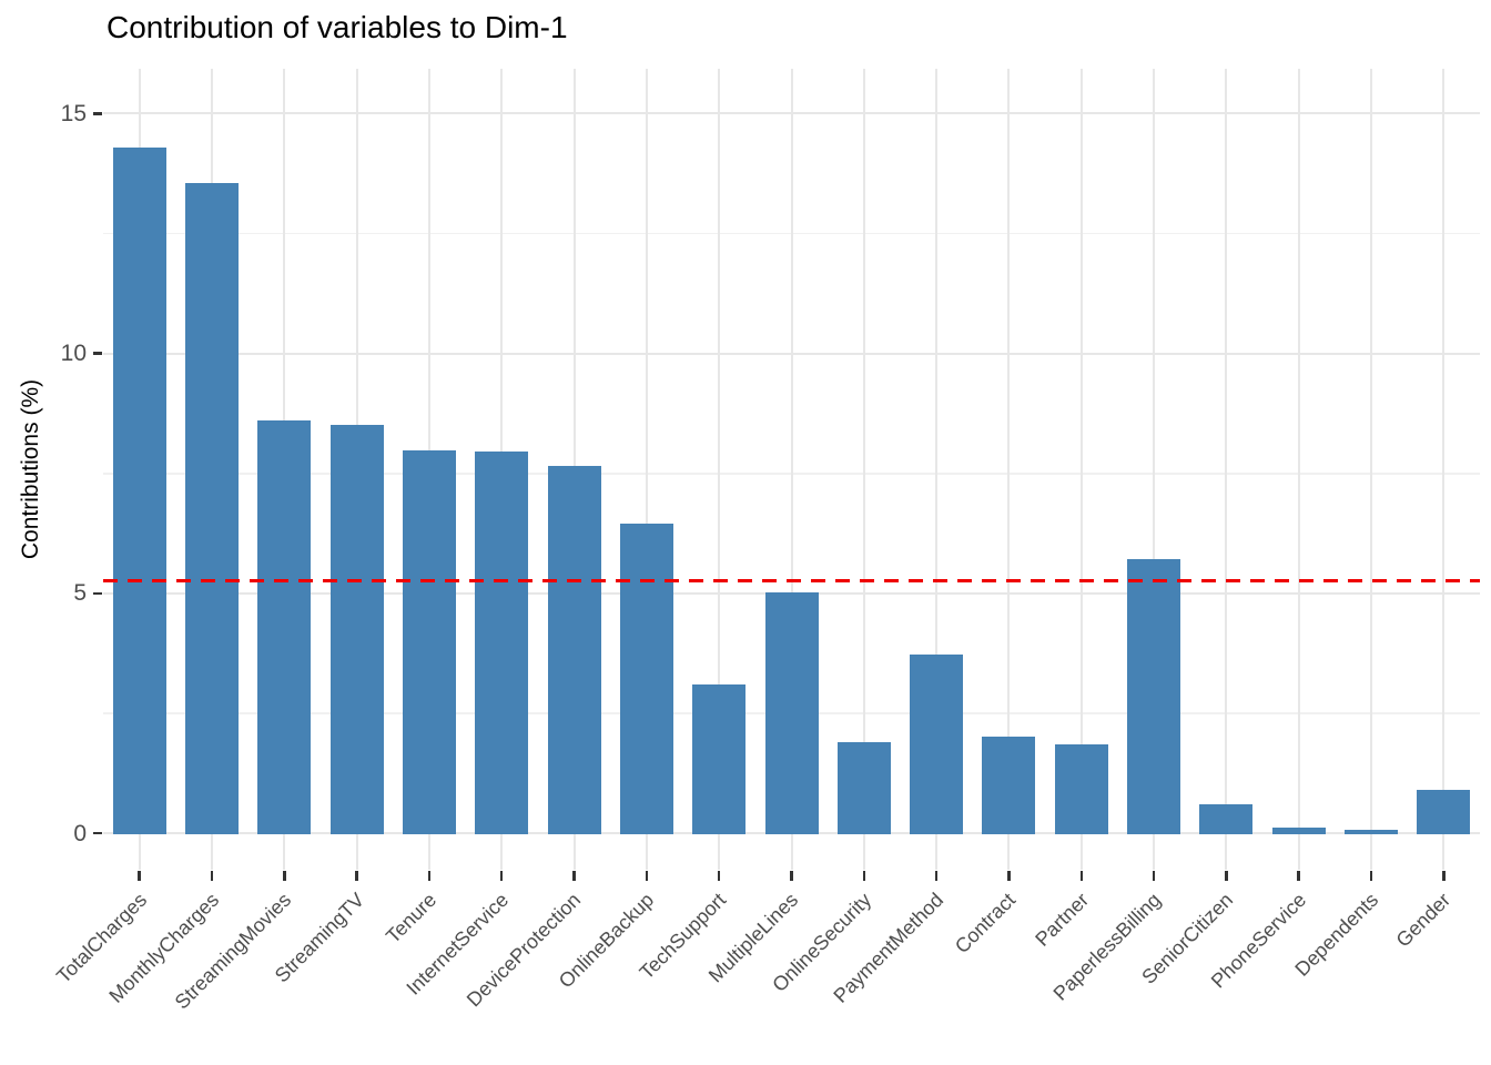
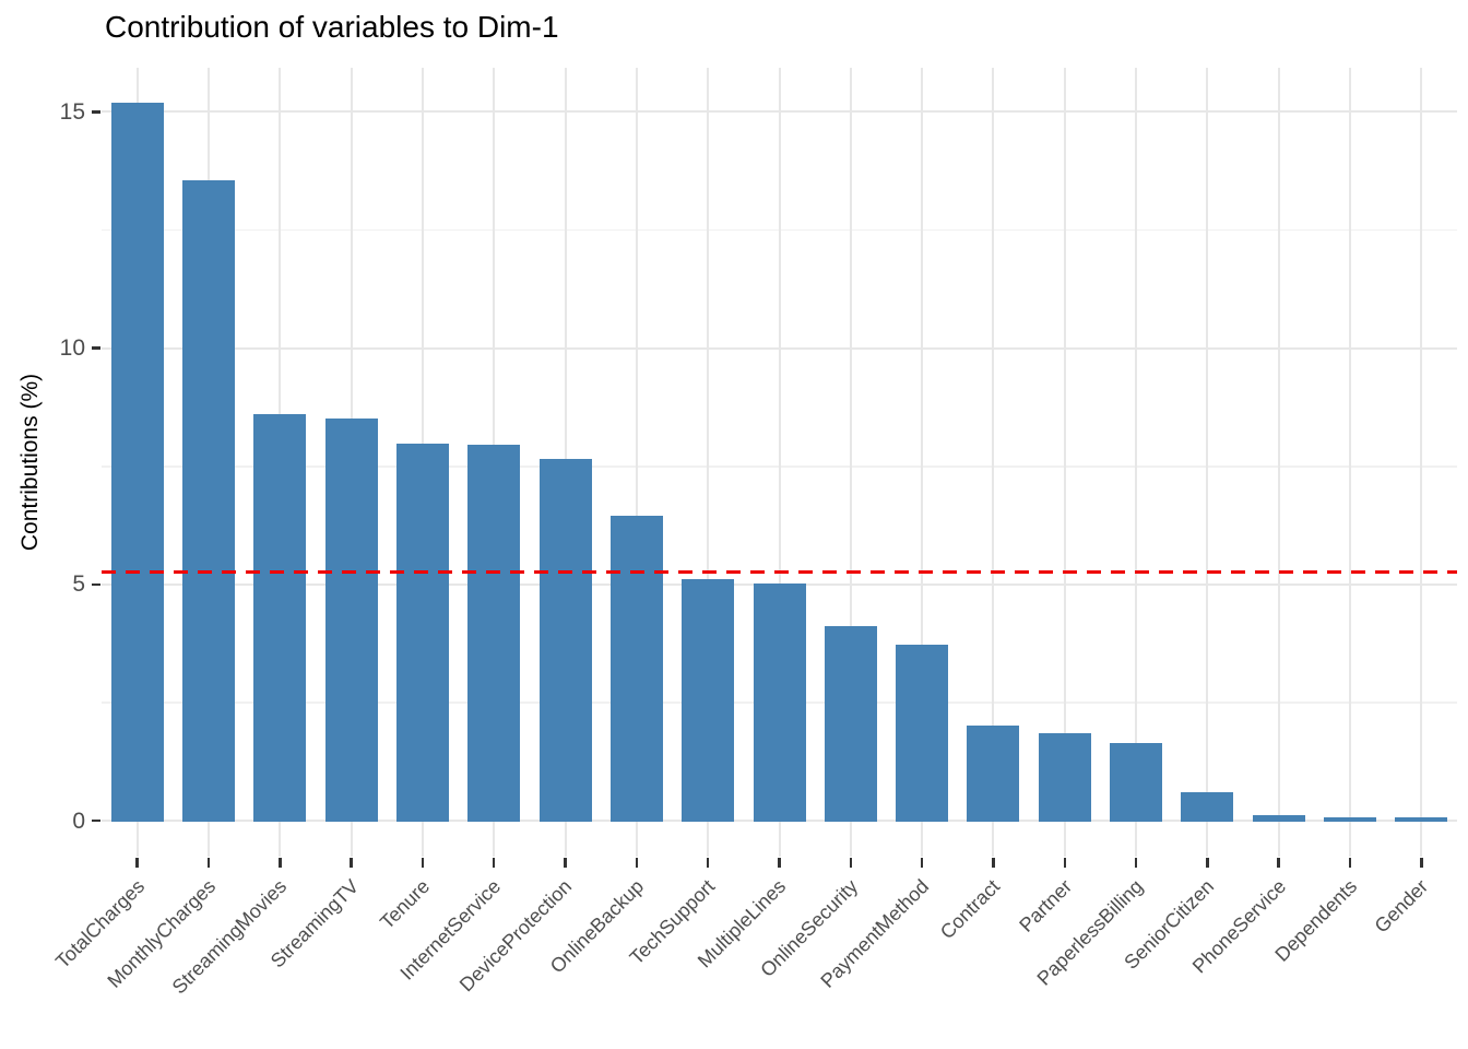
TotalCharges: 14.3 -> 15.2
TechSupport: 3.1 -> 5.1
OnlineSecurity: 1.9 -> 4.1
PaperlessBilling: 5.7 -> 1.6
Gender: 0.9 -> 0.1
